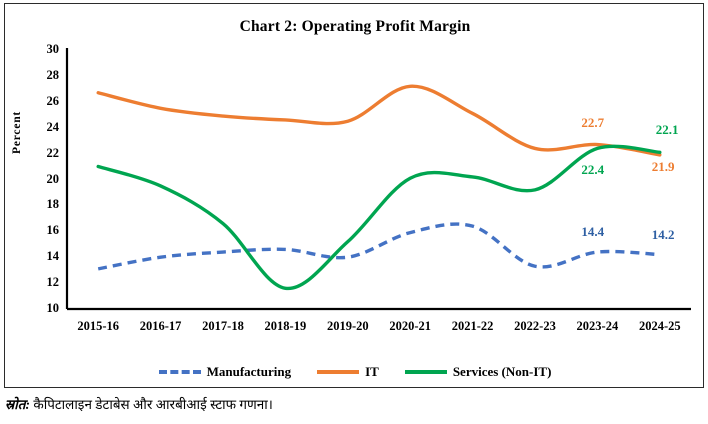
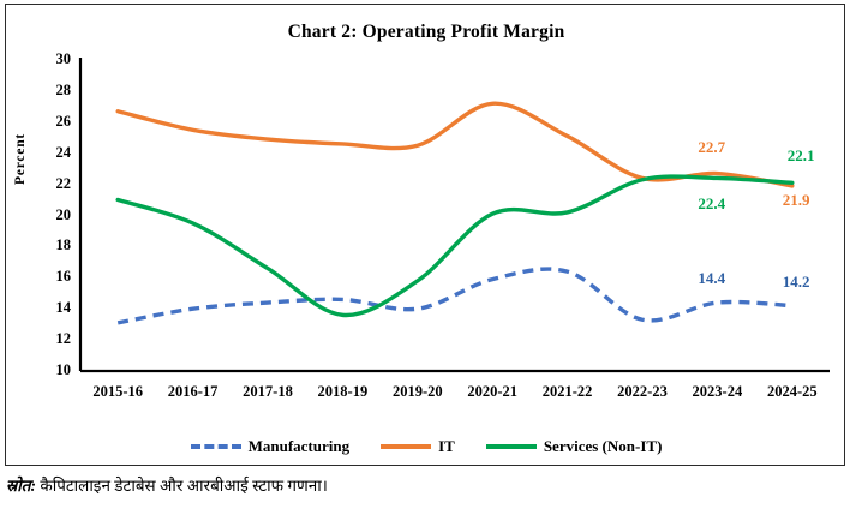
Services (Non-IT)/2018-19: 11.6 -> 13.6
Services (Non-IT)/2019-20: 15.2 -> 15.8
Services (Non-IT)/2022-23: 19.2 -> 22.3
